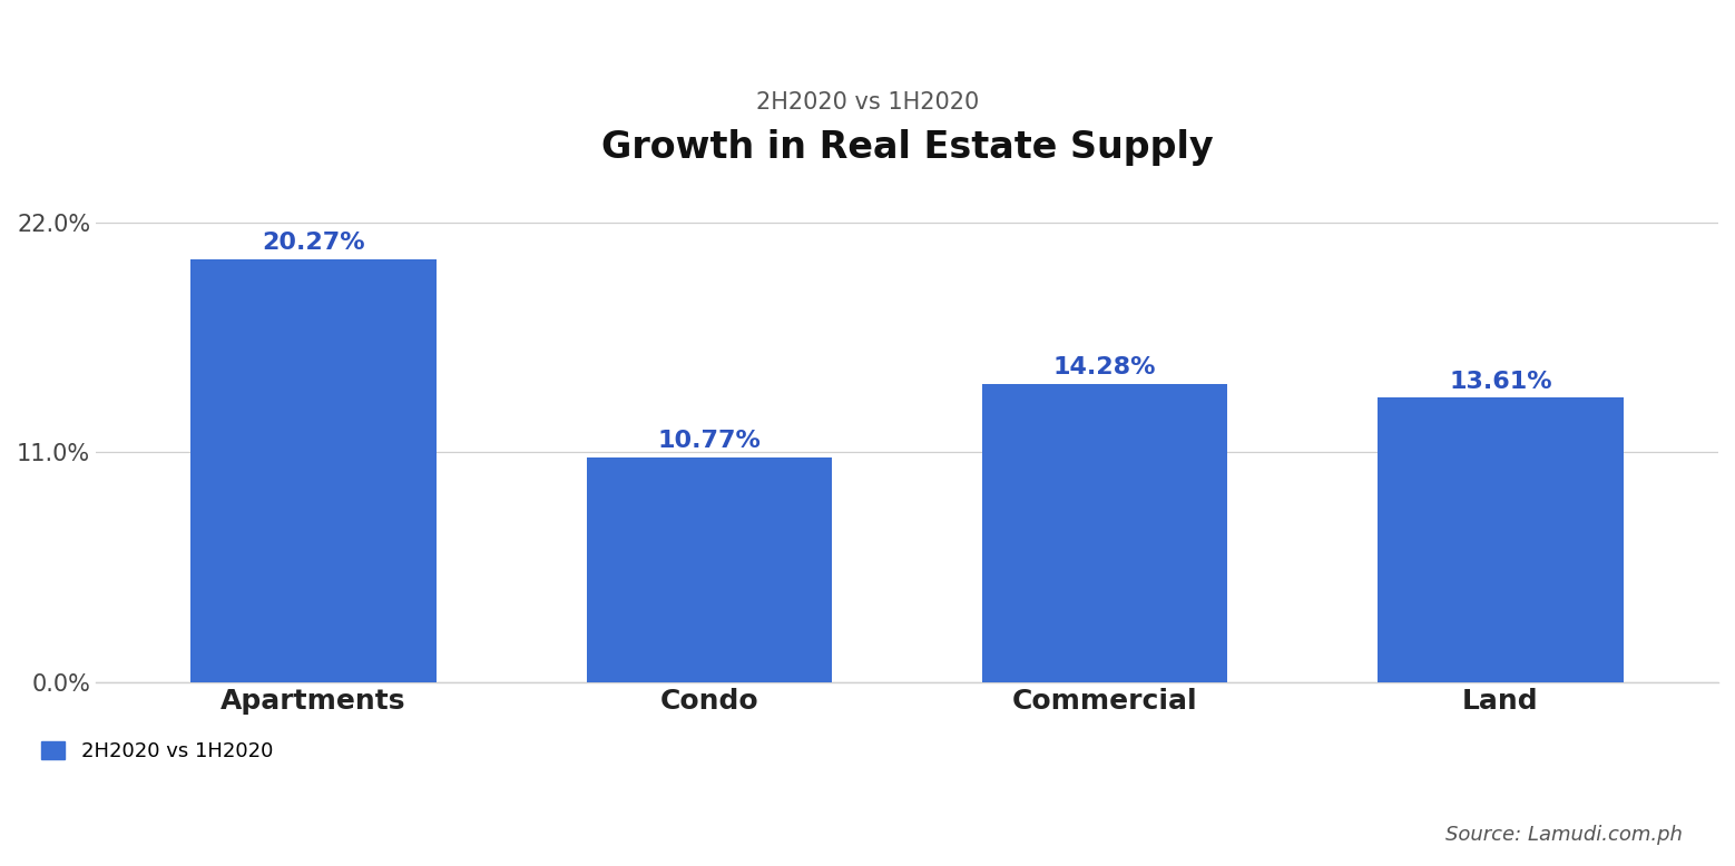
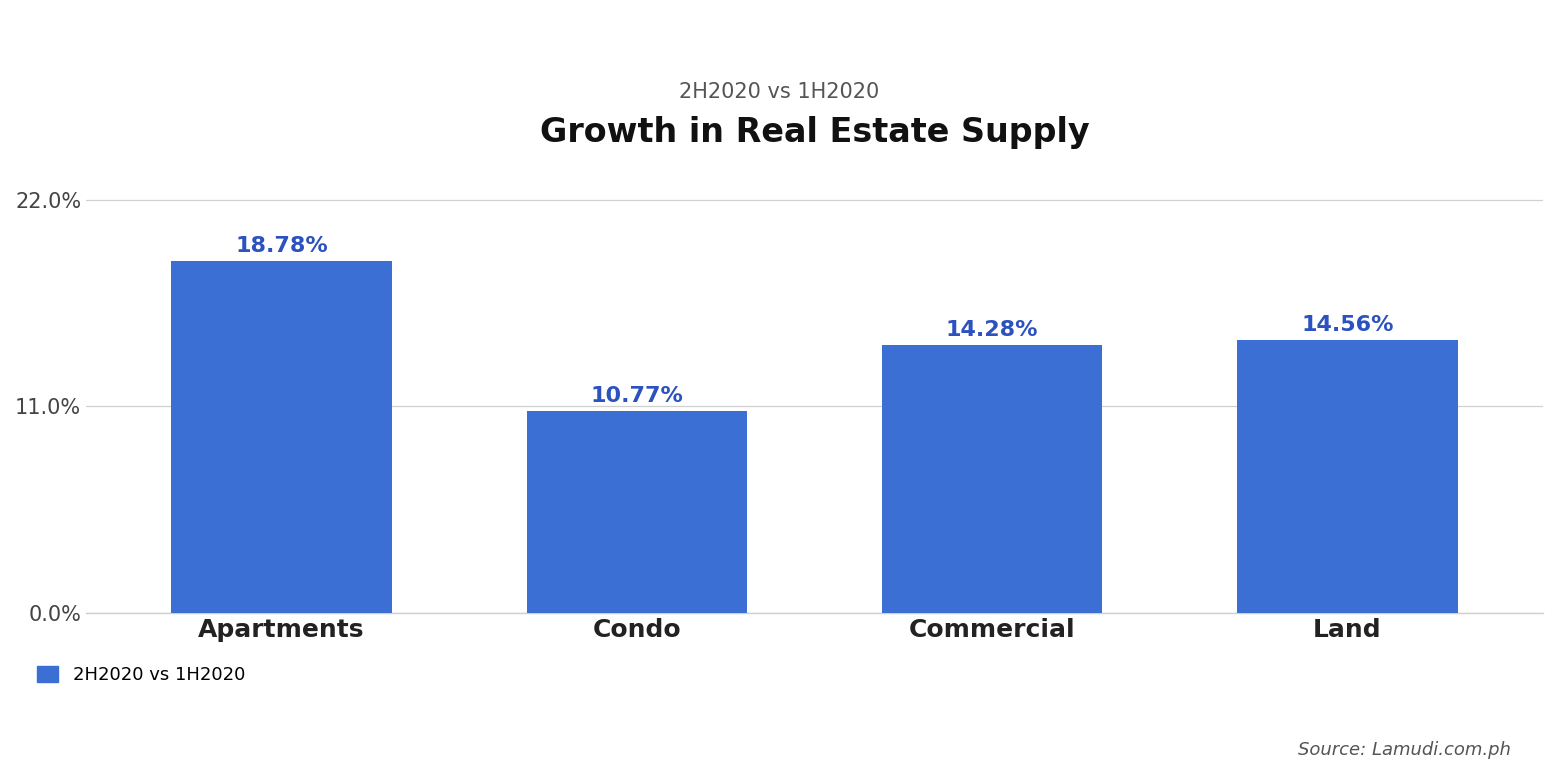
Apartments: 20.27% -> 18.78%
Land: 13.61% -> 14.56%
